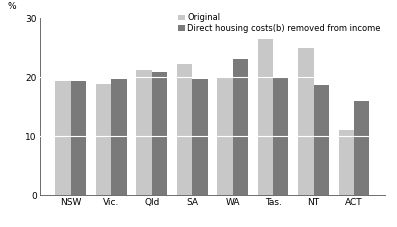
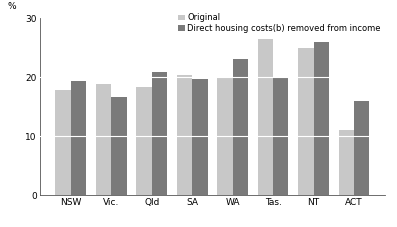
Original/NSW: 19.3 -> 17.8
Direct housing costs(b) removed from income/Vic.: 19.7 -> 16.6
Original/Qld: 21.2 -> 18.4
Original/SA: 22.2 -> 20.4
Direct housing costs(b) removed from income/NT: 18.7 -> 26.0
